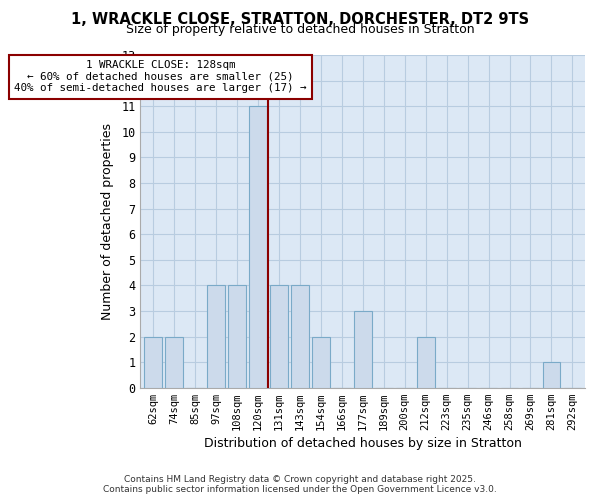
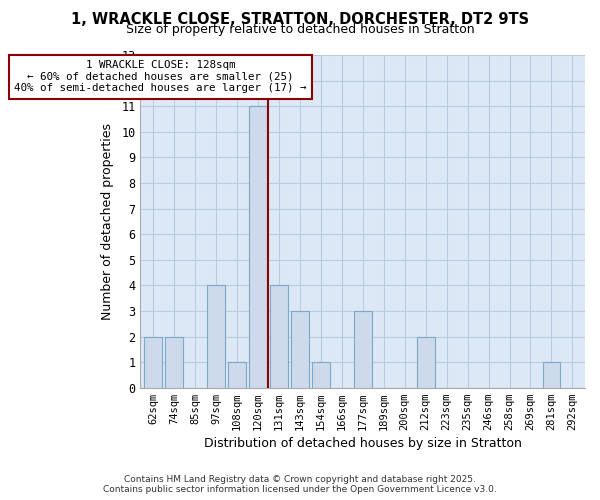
108sqm: 4 -> 1
143sqm: 4 -> 3
154sqm: 2 -> 1
